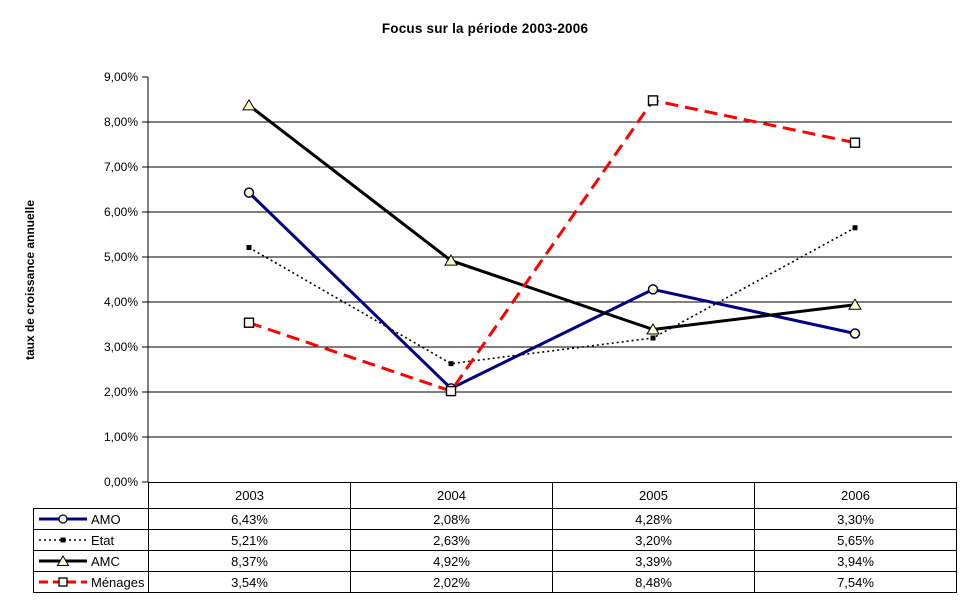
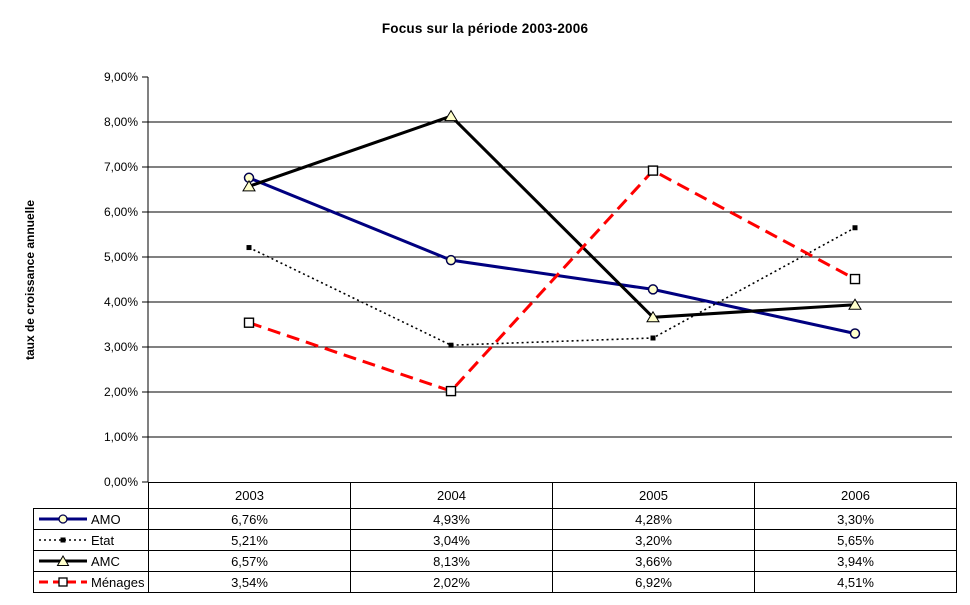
AMO/2003: 6,43% -> 6,76%
AMC/2003: 8,37% -> 6,57%
AMO/2004: 2,08% -> 4,93%
Etat/2004: 2,63% -> 3,04%
AMC/2004: 4,92% -> 8,13%
AMC/2005: 3,39% -> 3,66%
Ménages/2005: 8,48% -> 6,92%
Ménages/2006: 7,54% -> 4,51%
